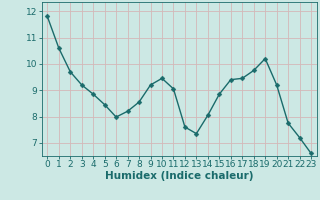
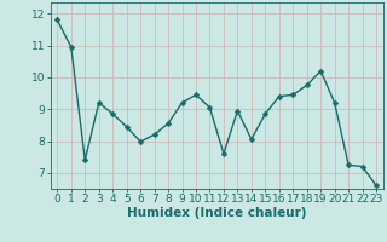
1: 10.60 -> 10.95
2: 9.70 -> 7.40
13: 7.35 -> 8.95
21: 7.75 -> 7.25
